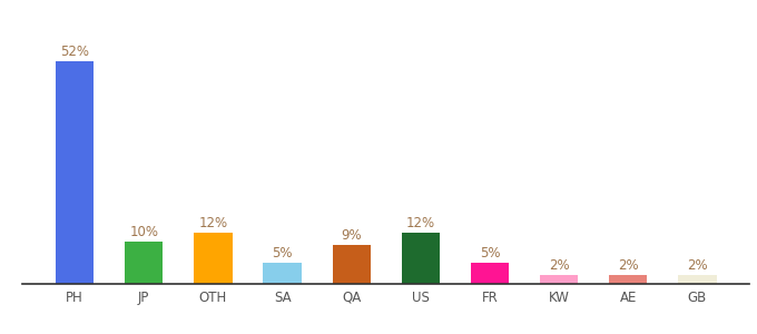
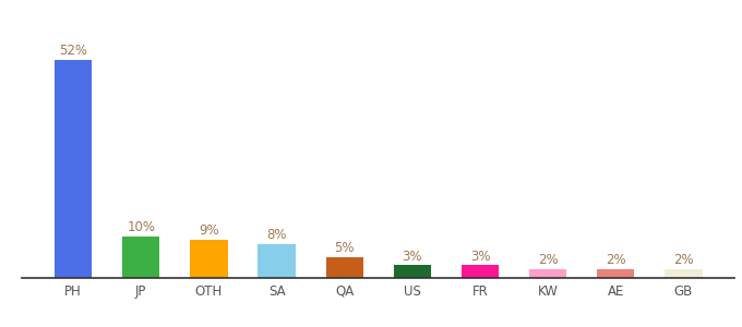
OTH: 12% -> 9%
SA: 5% -> 8%
QA: 9% -> 5%
US: 12% -> 3%
FR: 5% -> 3%
